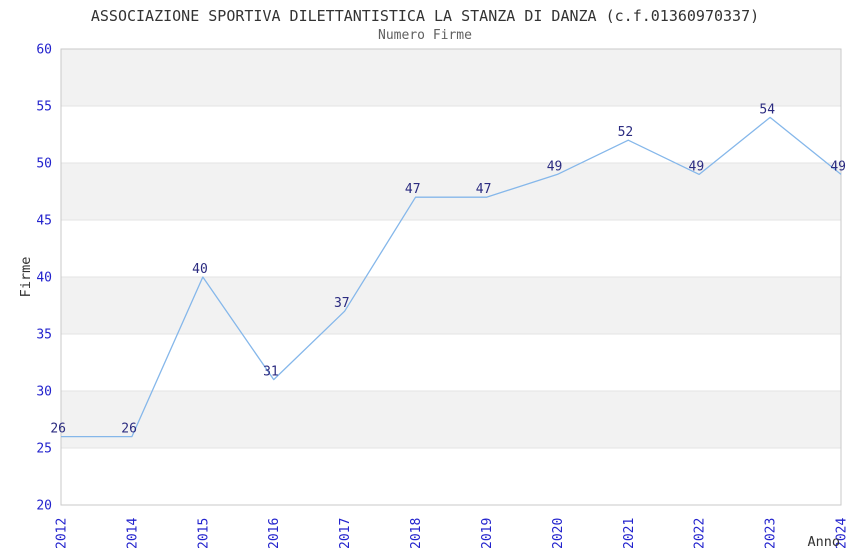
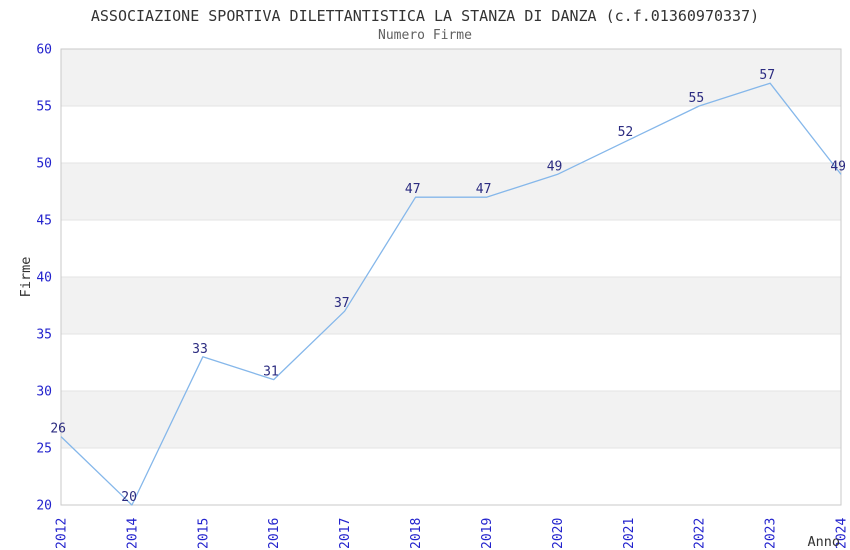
2014: 26 -> 20
2015: 40 -> 33
2022: 49 -> 55
2023: 54 -> 57
